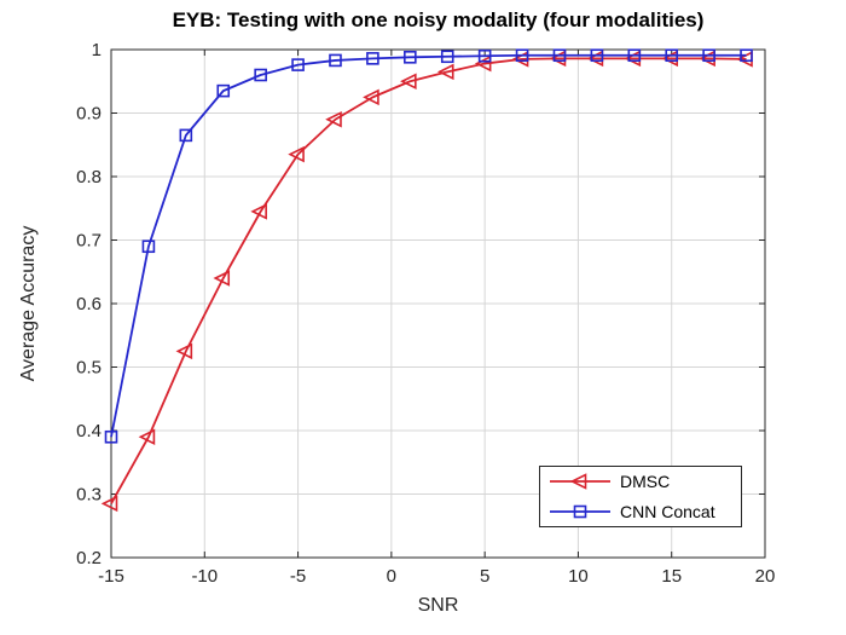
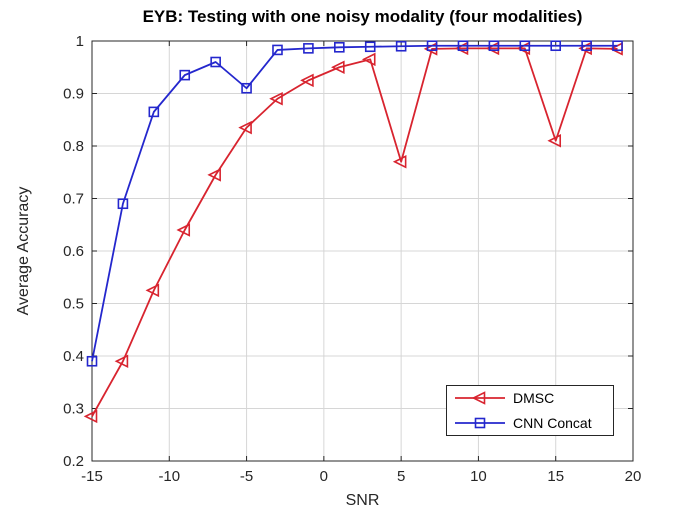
CNN Concat/-5: 0.98 -> 0.91
DMSC/5: 0.98 -> 0.77
DMSC/15: 0.99 -> 0.81
